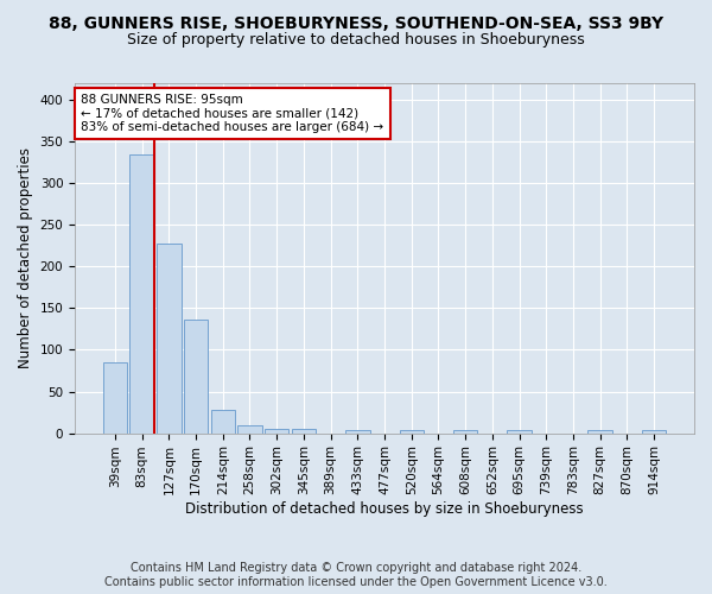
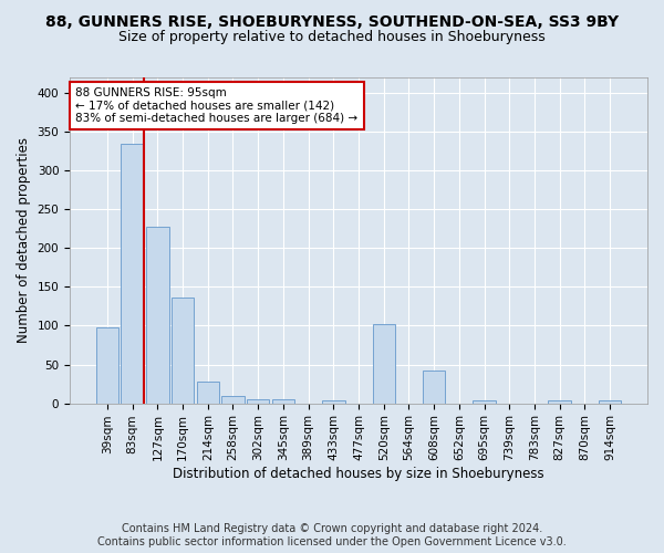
39sqm: 85 -> 98
520sqm: 3 -> 102
608sqm: 3 -> 42
